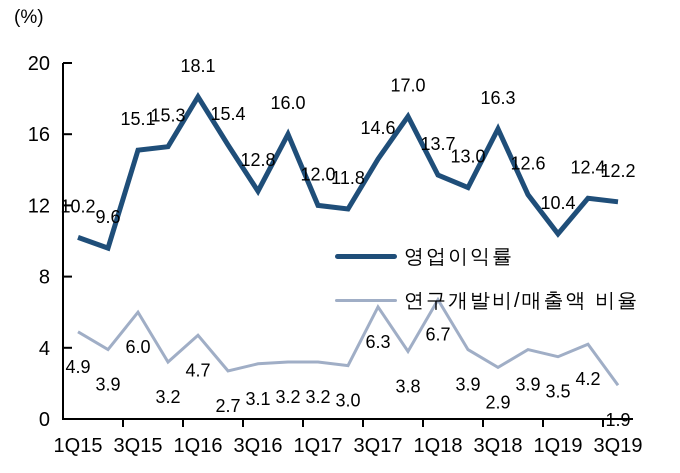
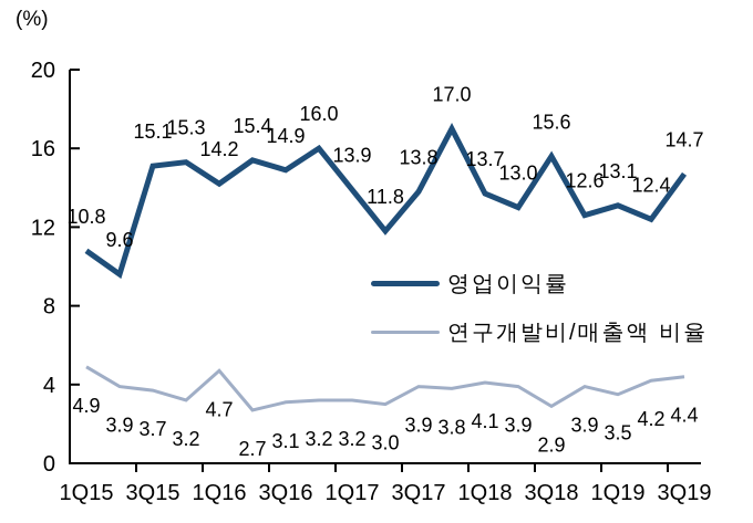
영업이익률/1Q15: 10.2 -> 10.8
연구개발비/매출액 비율/3Q15: 6.0 -> 3.7
영업이익률/1Q16: 18.1 -> 14.2
영업이익률/3Q16: 12.8 -> 14.9
영업이익률/1Q17: 12.0 -> 13.9
영업이익률/3Q17: 14.6 -> 13.8
연구개발비/매출액 비율/3Q17: 6.3 -> 3.9
연구개발비/매출액 비율/1Q18: 6.7 -> 4.1
영업이익률/3Q18: 16.3 -> 15.6
영업이익률/1Q19: 10.4 -> 13.1
영업이익률/3Q19: 12.2 -> 14.7
연구개발비/매출액 비율/3Q19: 1.9 -> 4.4
